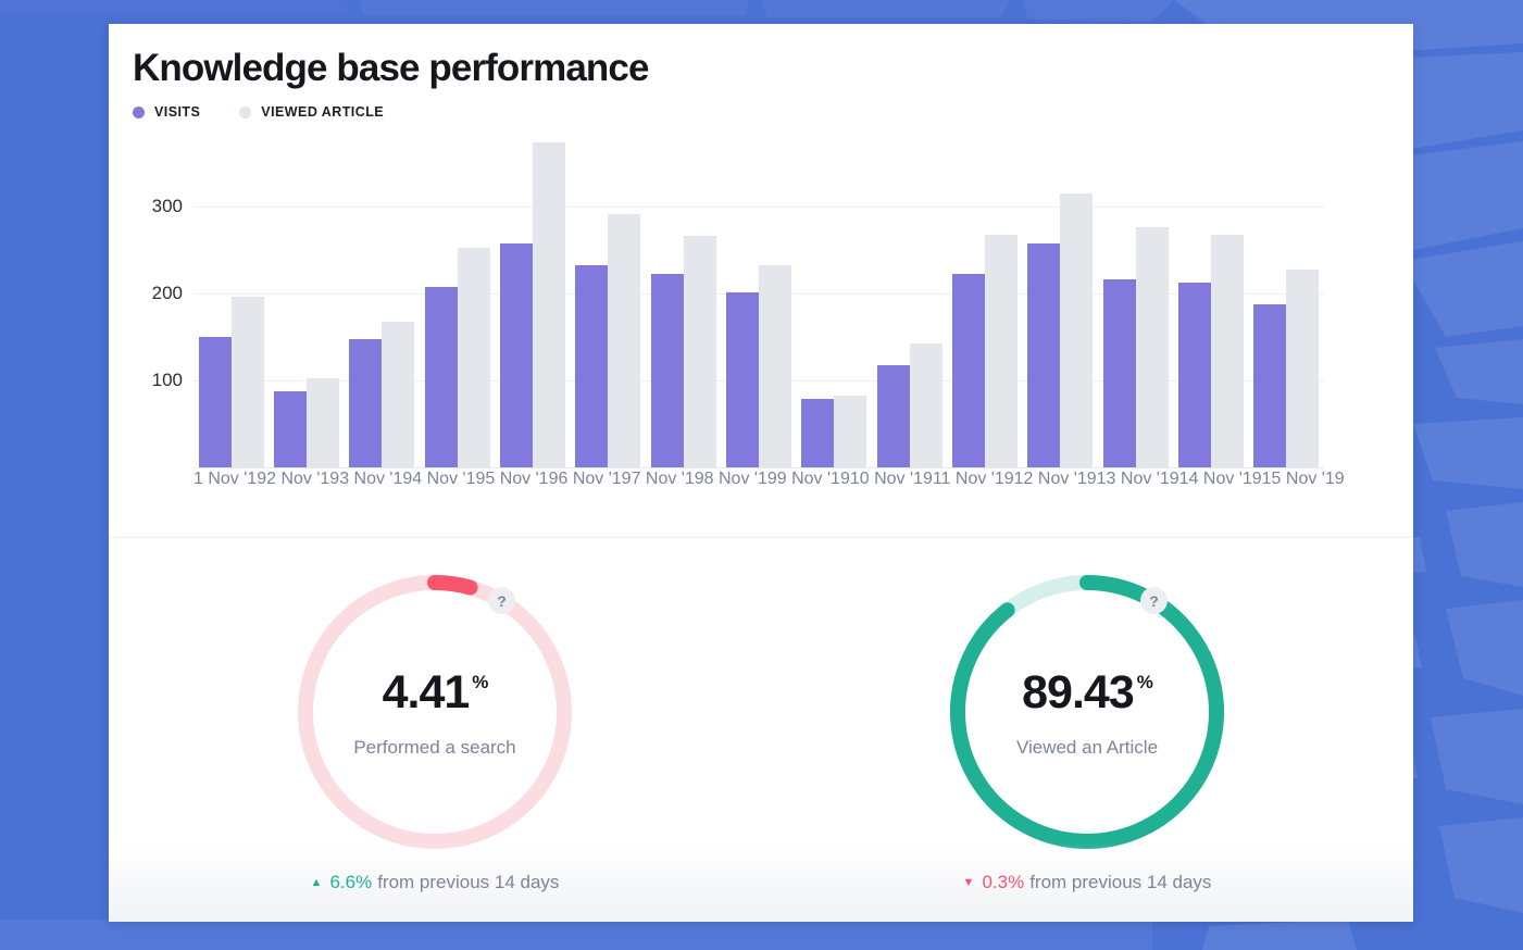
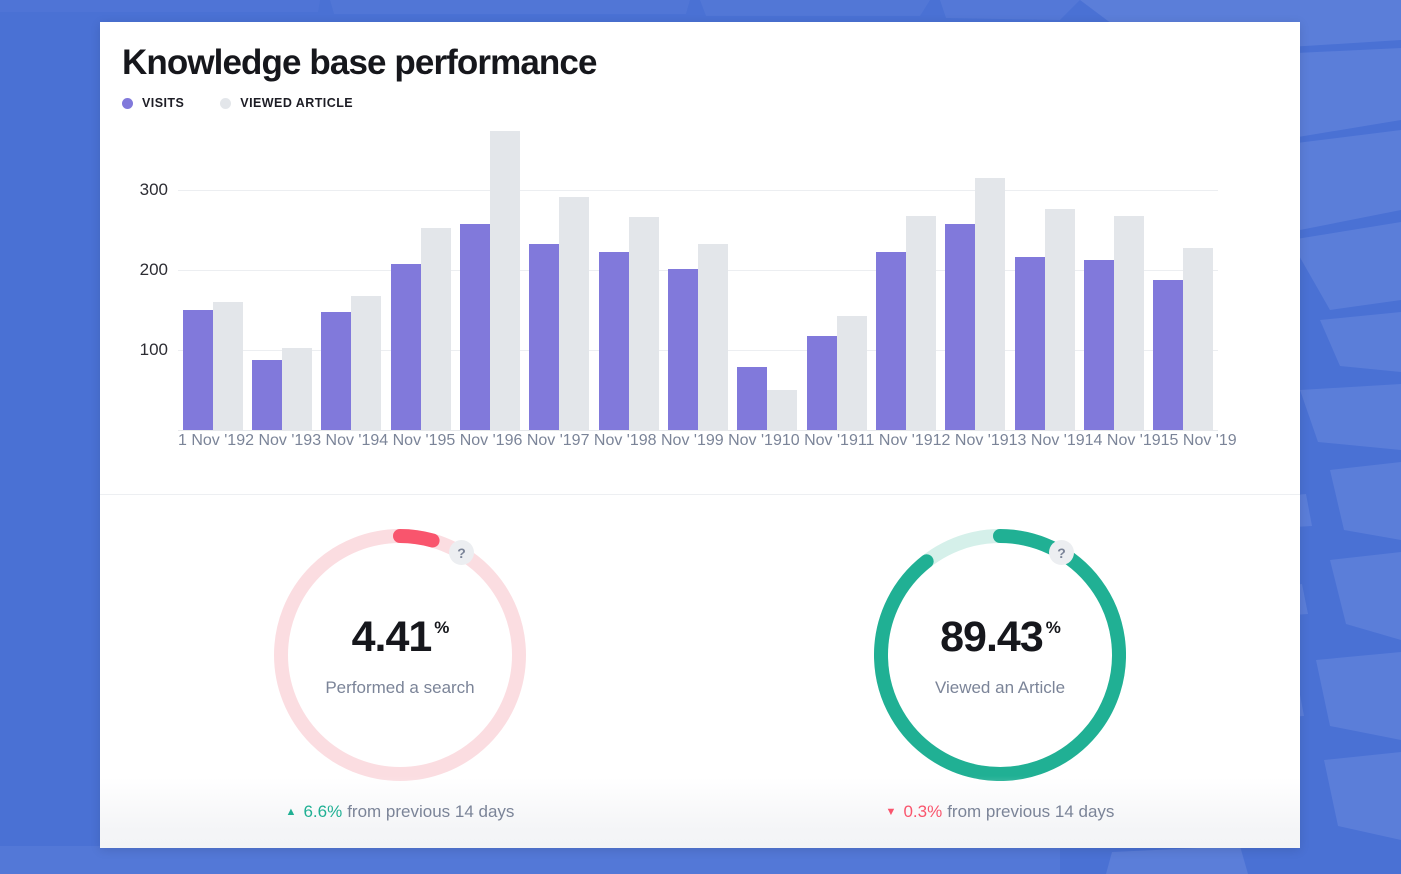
VIEWED ARTICLE/1 Nov '19: 200 -> 160
VIEWED ARTICLE/9 Nov '19: 80 -> 50
